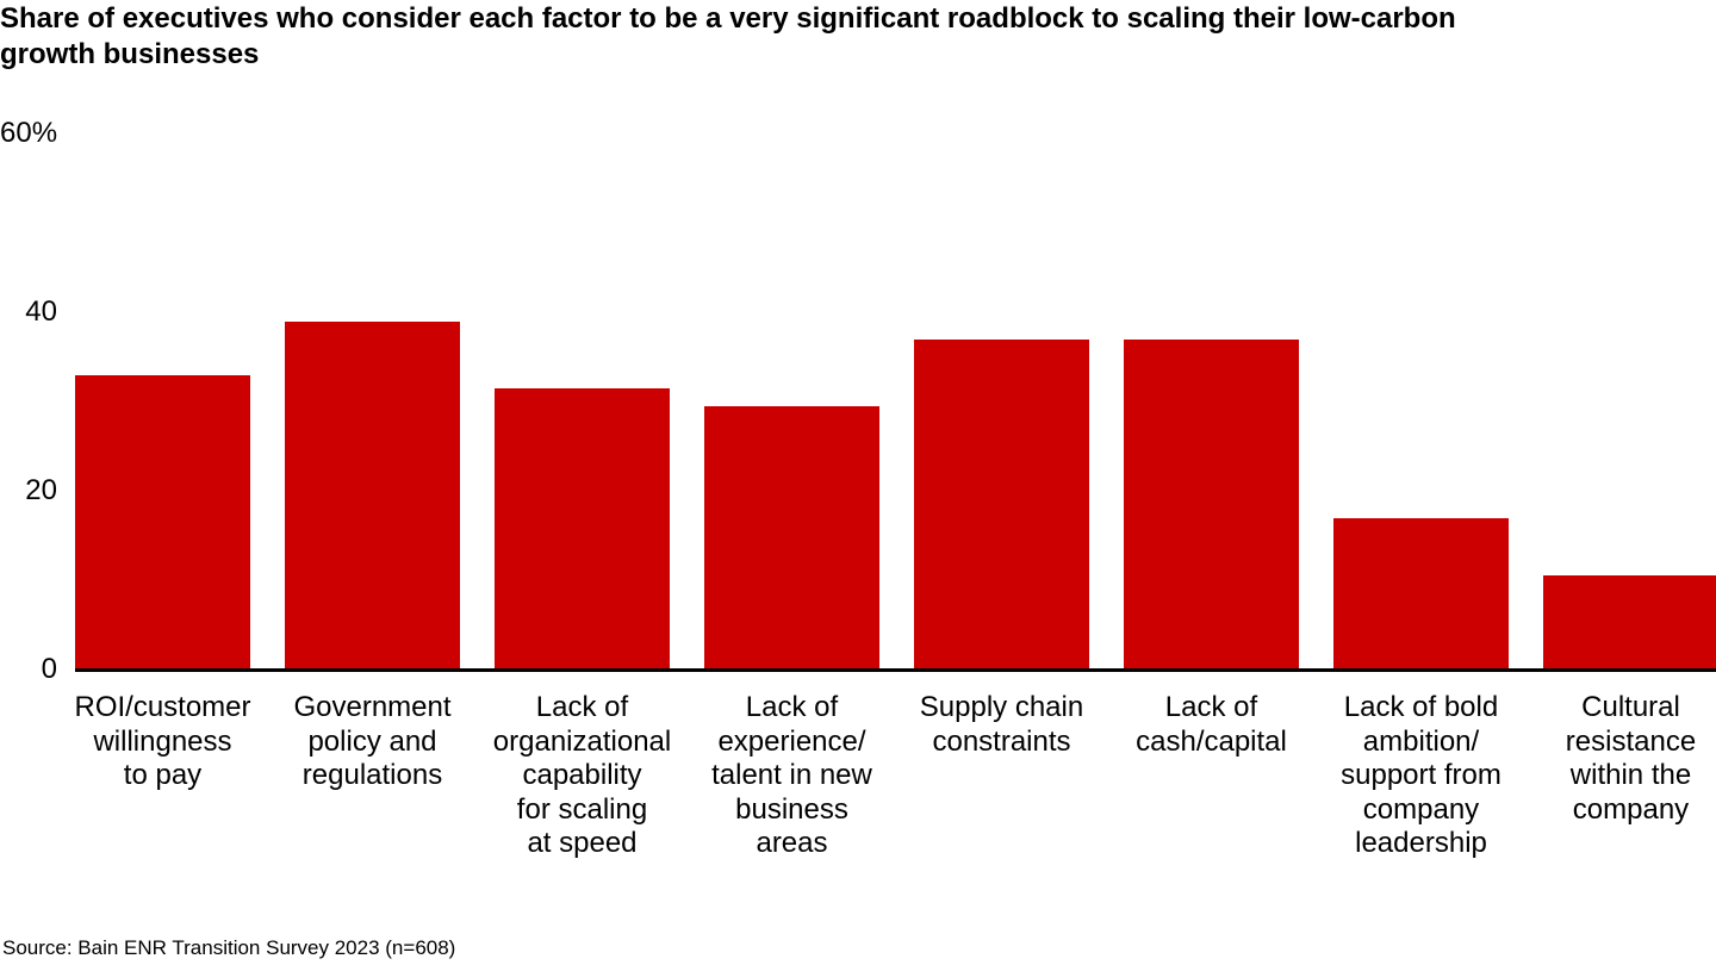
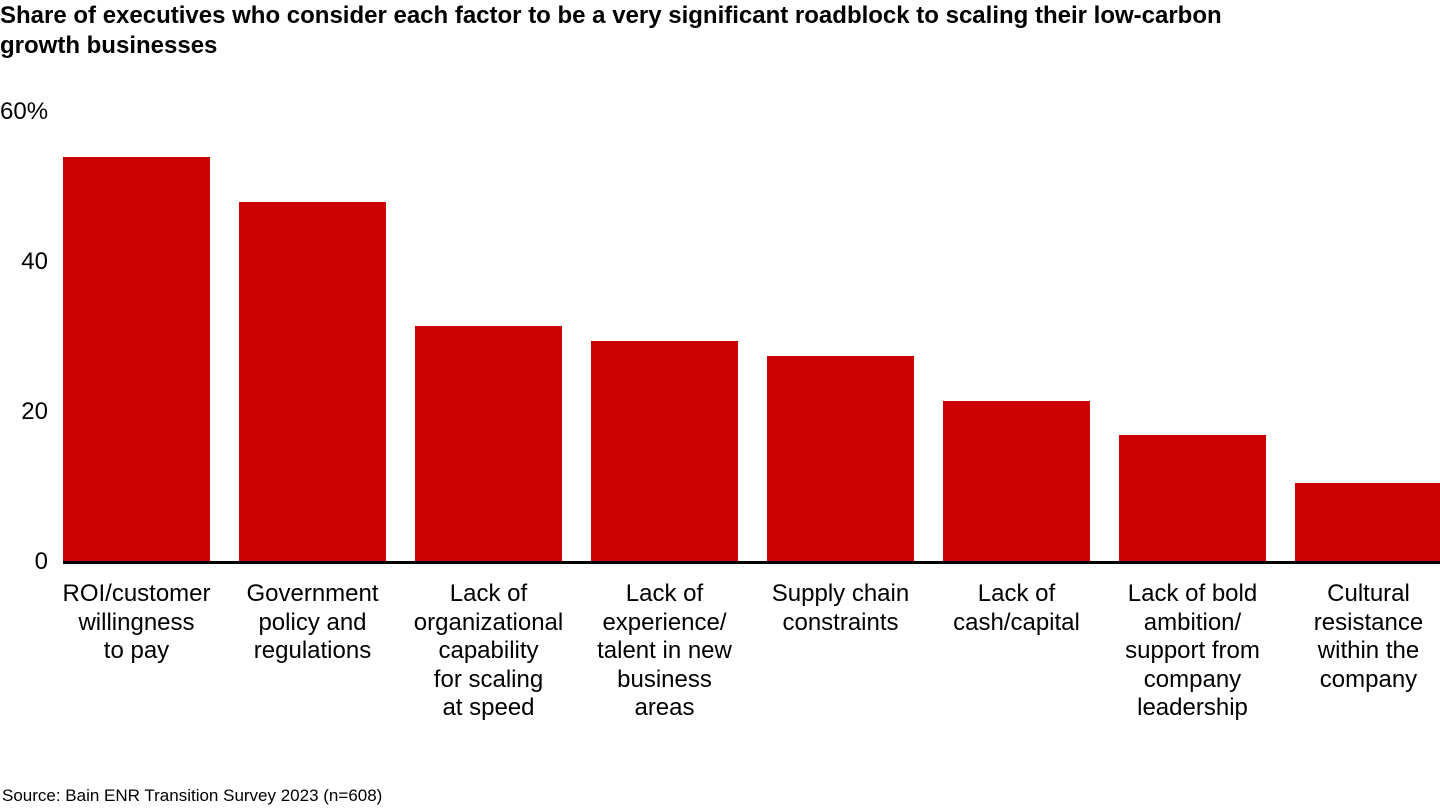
ROI/customer willingness to pay: 33% -> 54%
Government policy and regulations: 39% -> 48%
Supply chain constraints: 37% -> 28%
Lack of cash/capital: 37% -> 22%
